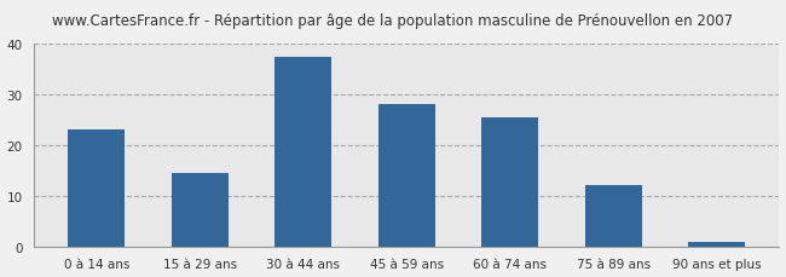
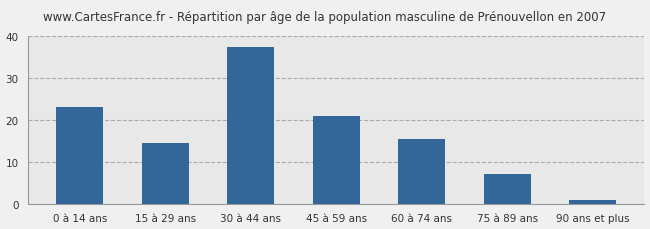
45 à 59 ans: 28.0 -> 21.0
60 à 74 ans: 25.5 -> 15.5
75 à 89 ans: 12.0 -> 7.0
